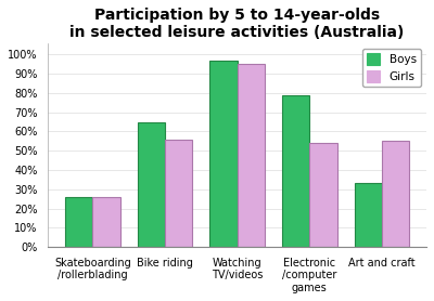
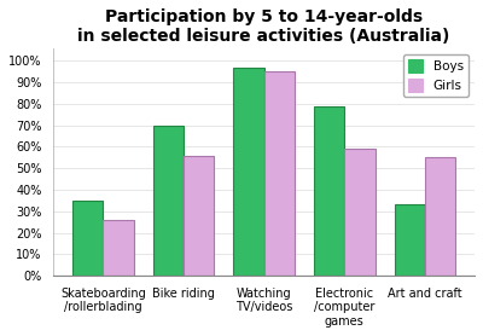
Boys/Skateboarding /rollerblading: 26% -> 35%
Boys/Bike riding: 65% -> 70%
Girls/Electronic /computer games: 54% -> 59%
